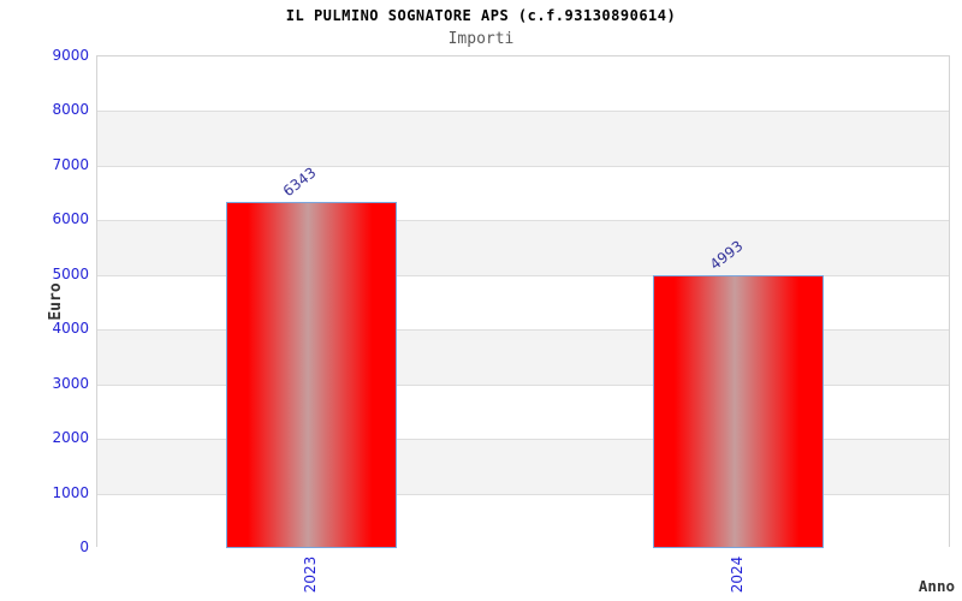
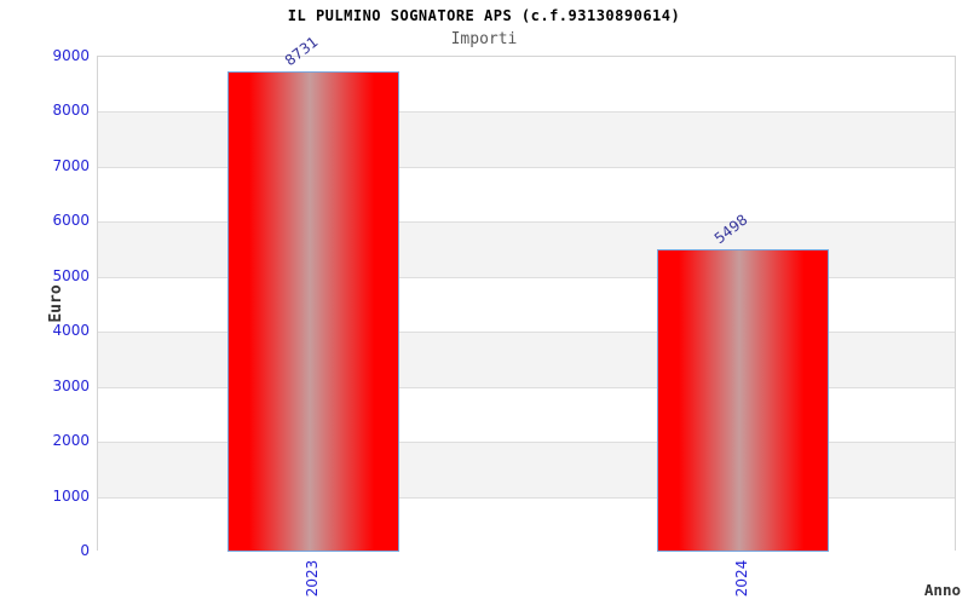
2023: 6343 -> 8731
2024: 4993 -> 5498
